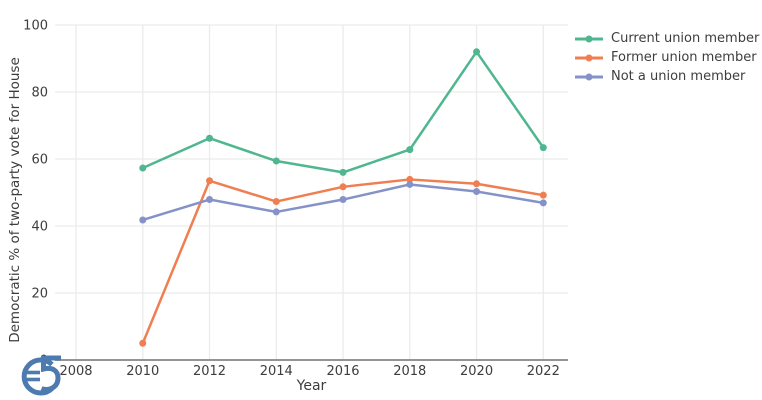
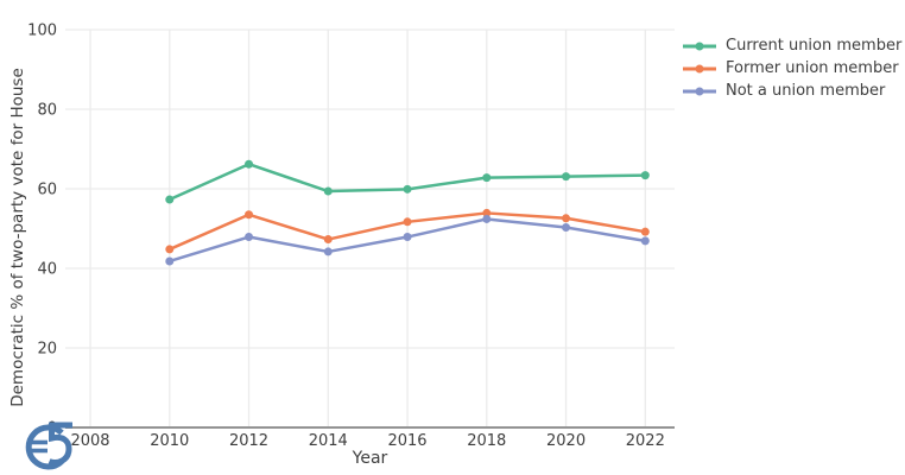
Former union member/2010: 5 -> 45
Current union member/2016: 56 -> 60
Current union member/2020: 92 -> 63
